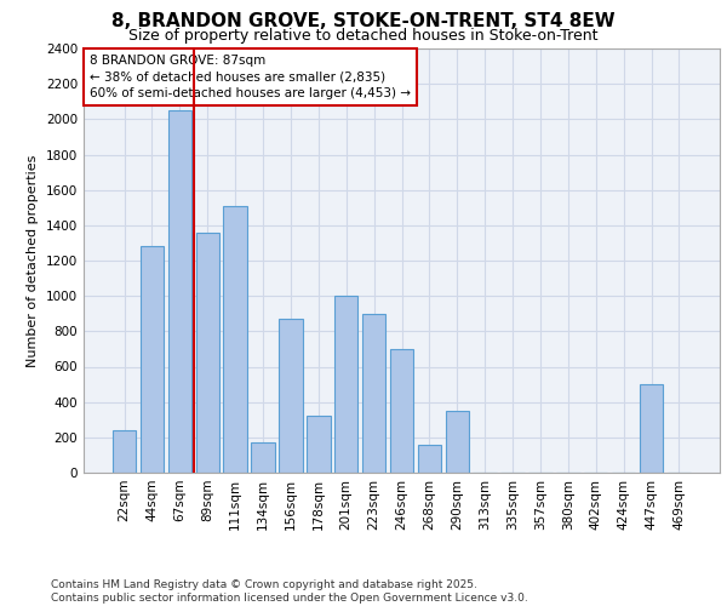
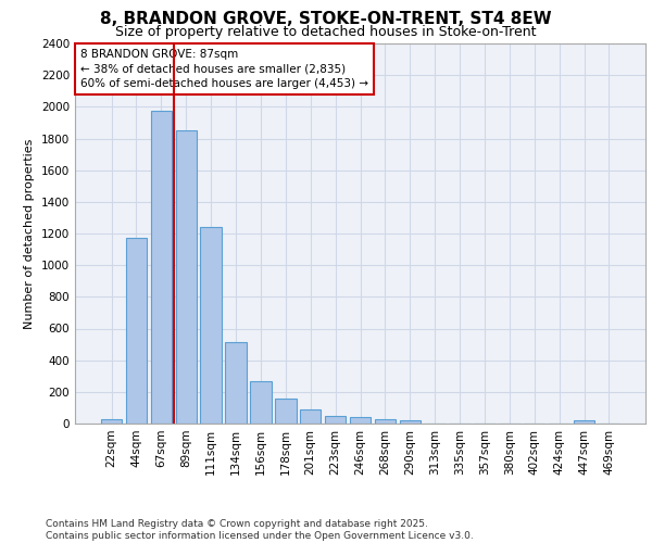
22sqm: 240 -> 30
44sqm: 1280 -> 1180
67sqm: 2050 -> 1980
89sqm: 1360 -> 1850
111sqm: 1510 -> 1240
134sqm: 170 -> 520
156sqm: 870 -> 270
178sqm: 320 -> 160
201sqm: 1000 -> 90
223sqm: 900 -> 50
246sqm: 700 -> 40
268sqm: 160 -> 20
290sqm: 350 -> 20
447sqm: 500 -> 20
